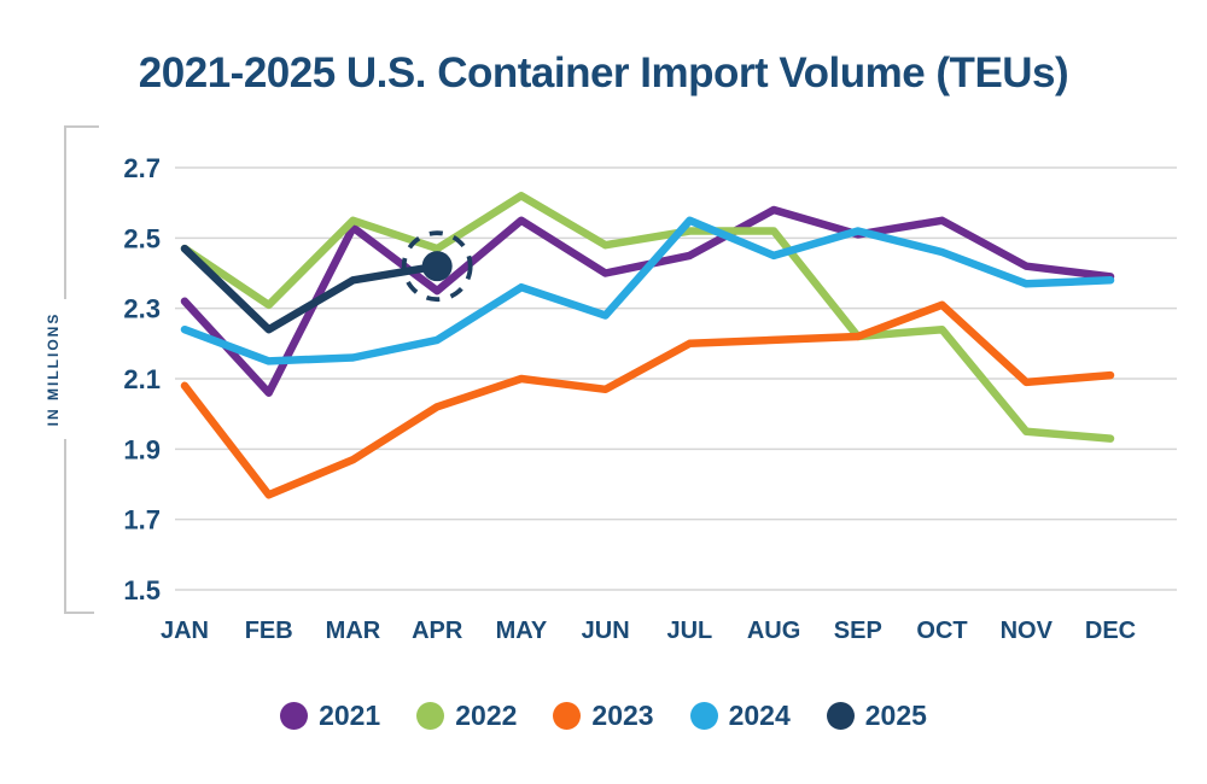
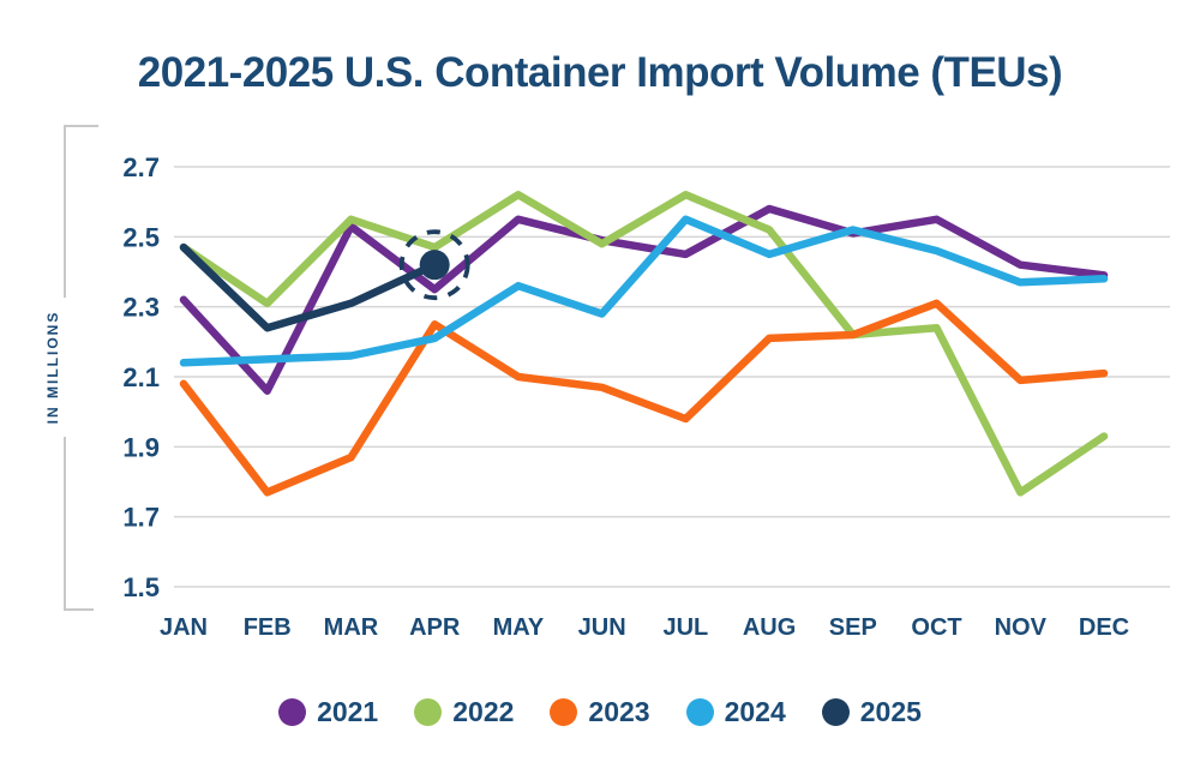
2024/JAN: 2.24 -> 2.14
2025/MAR: 2.38 -> 2.31
2023/APR: 2.02 -> 2.25
2021/JUN: 2.40 -> 2.49
2022/JUL: 2.52 -> 2.62
2023/JUL: 2.20 -> 1.98
2022/NOV: 1.95 -> 1.77
